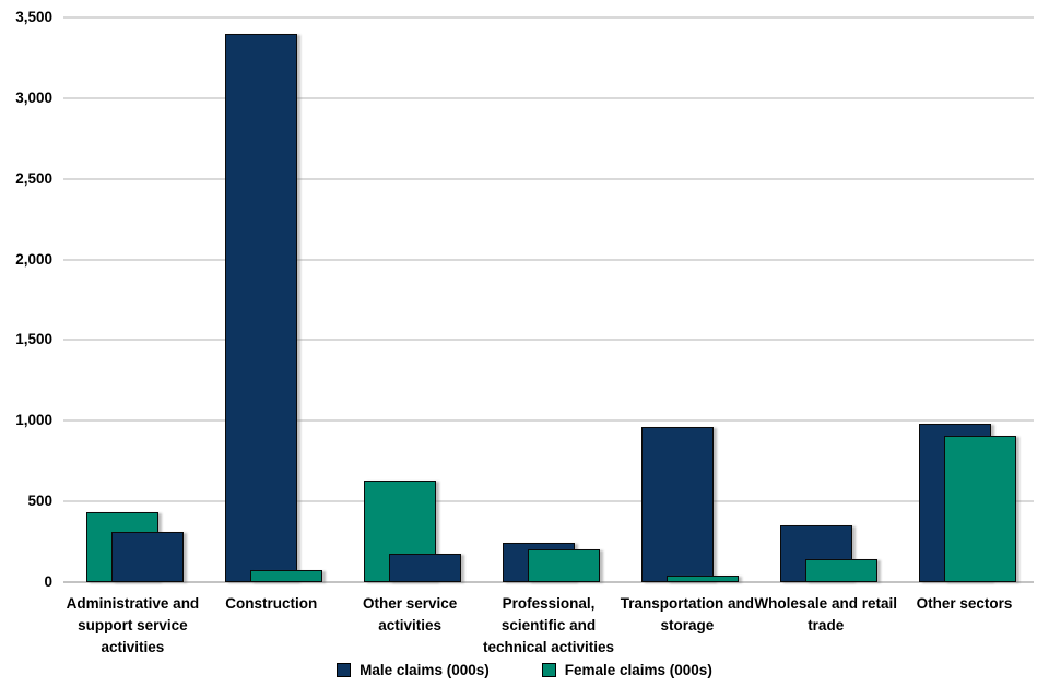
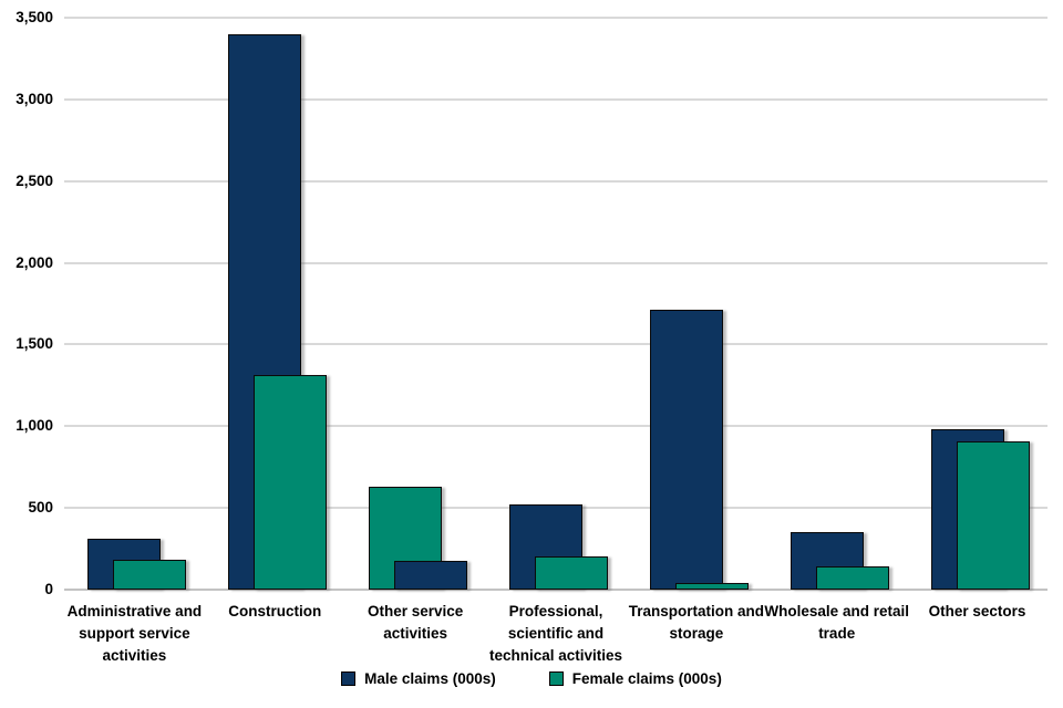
Female claims (000s)/Administrative and support service activities: 440 -> 180
Female claims (000s)/Construction: 80 -> 1310
Male claims (000s)/Professional, scientific and technical activities: 240 -> 520
Male claims (000s)/Transportation and storage: 960 -> 1710
